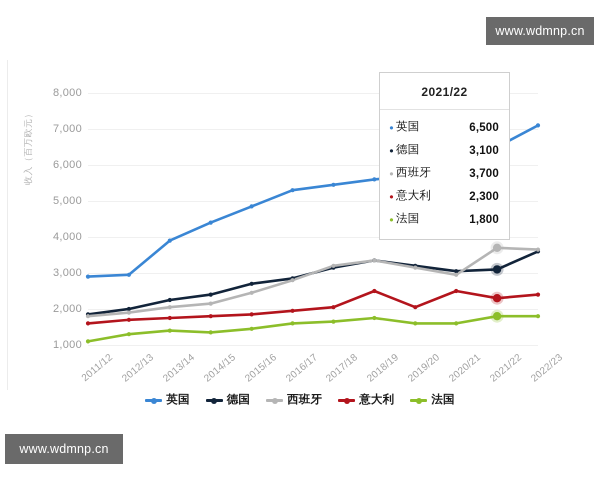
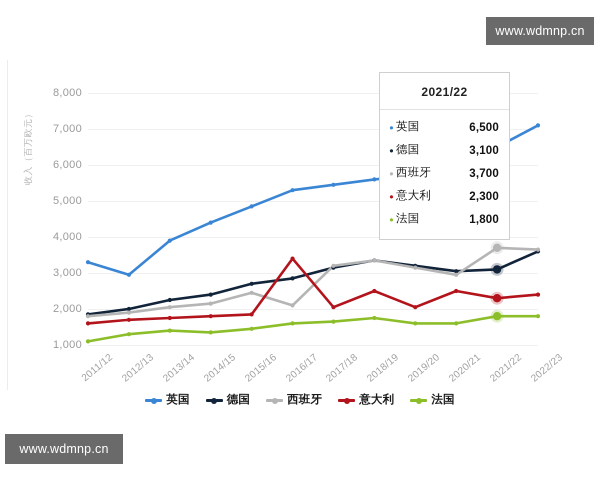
英国/2011/12: 2900 -> 3300
西班牙/2016/17: 2800 -> 2100
意大利/2016/17: 2000 -> 3400
